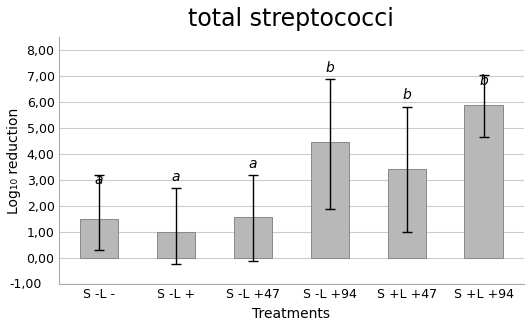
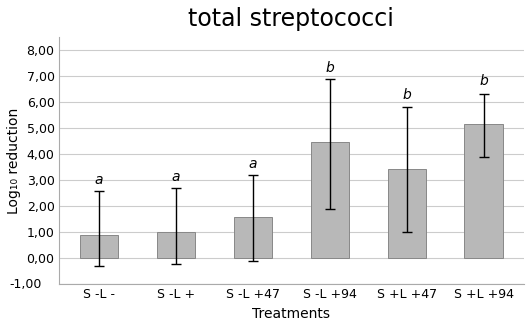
S -L -: 1,50 -> 0,90
S +L +94: 5,90 -> 5,15
